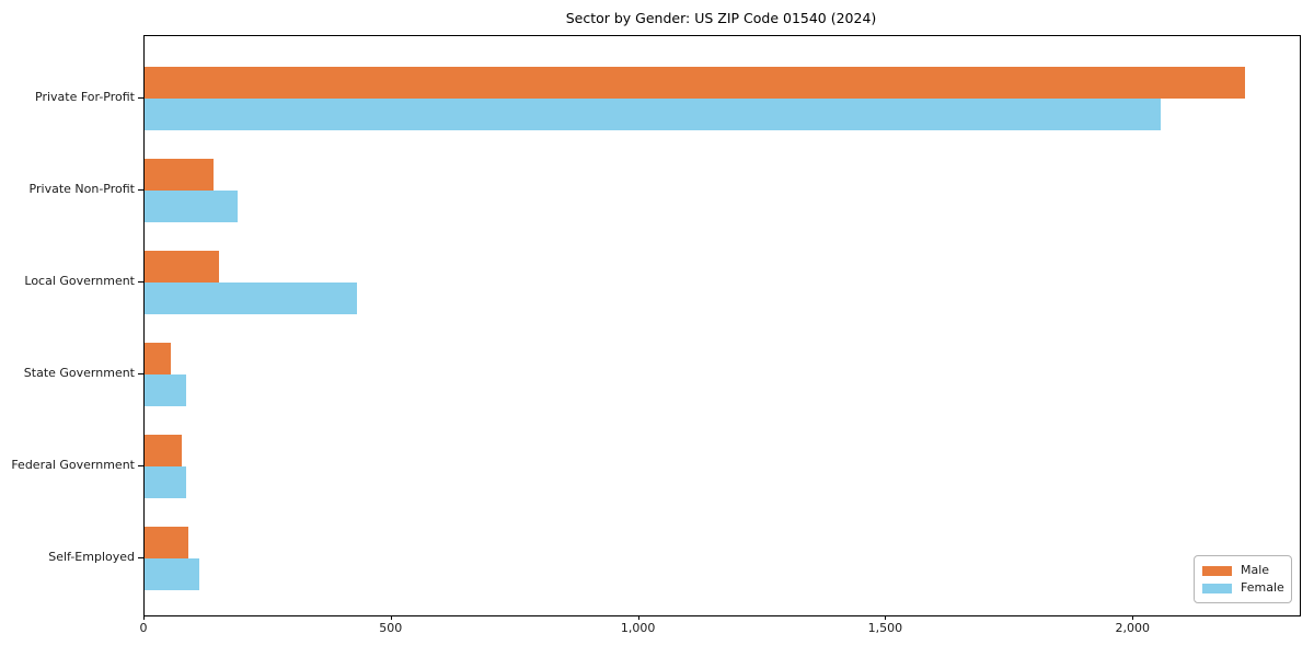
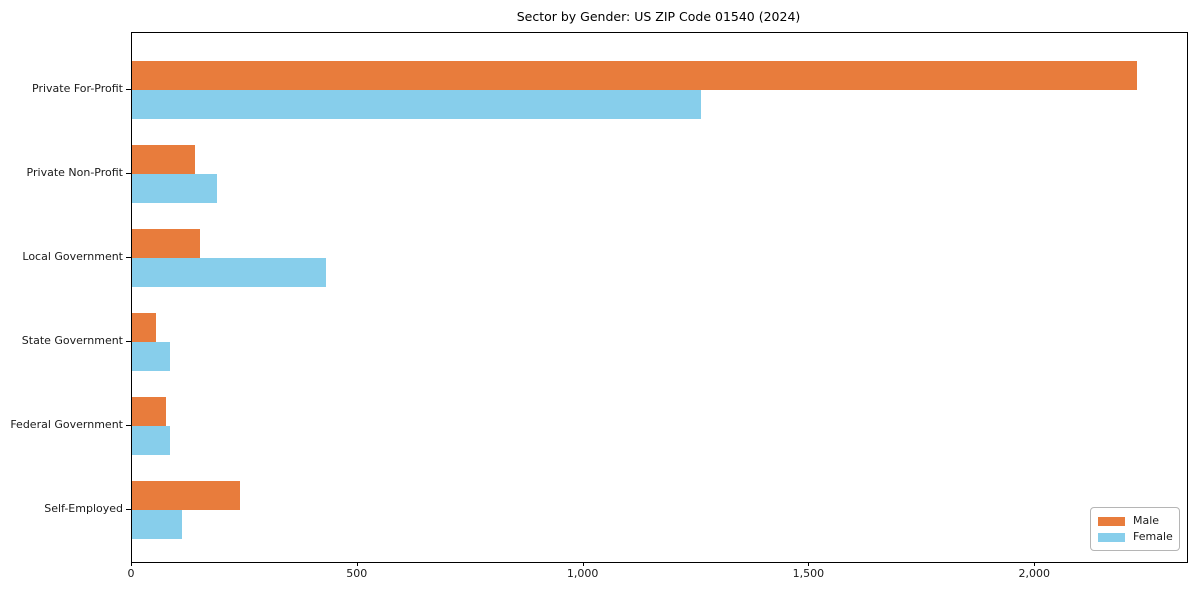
Female/Private For-Profit: 2060 -> 1260
Male/Self-Employed: 90 -> 240
